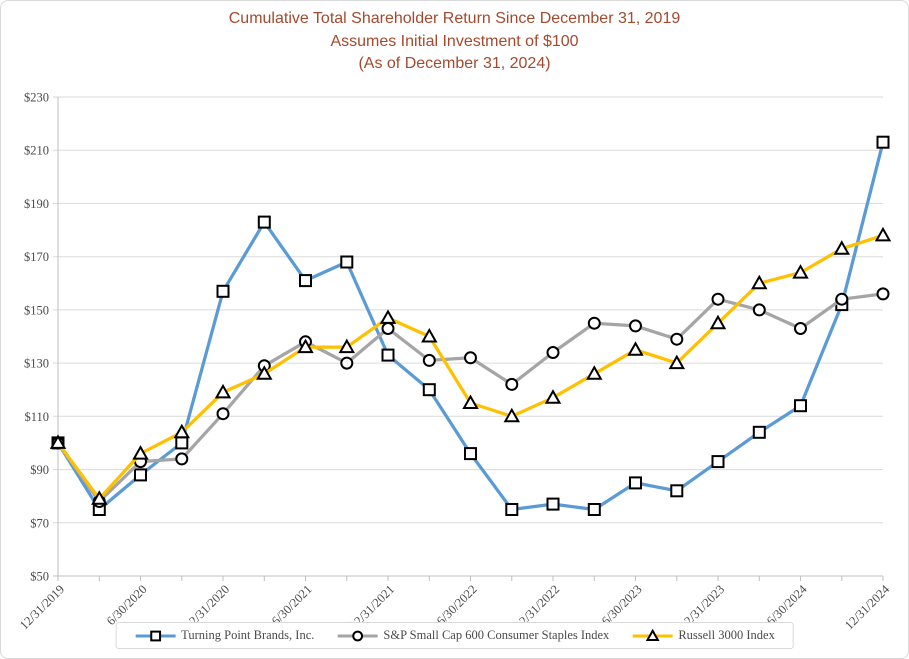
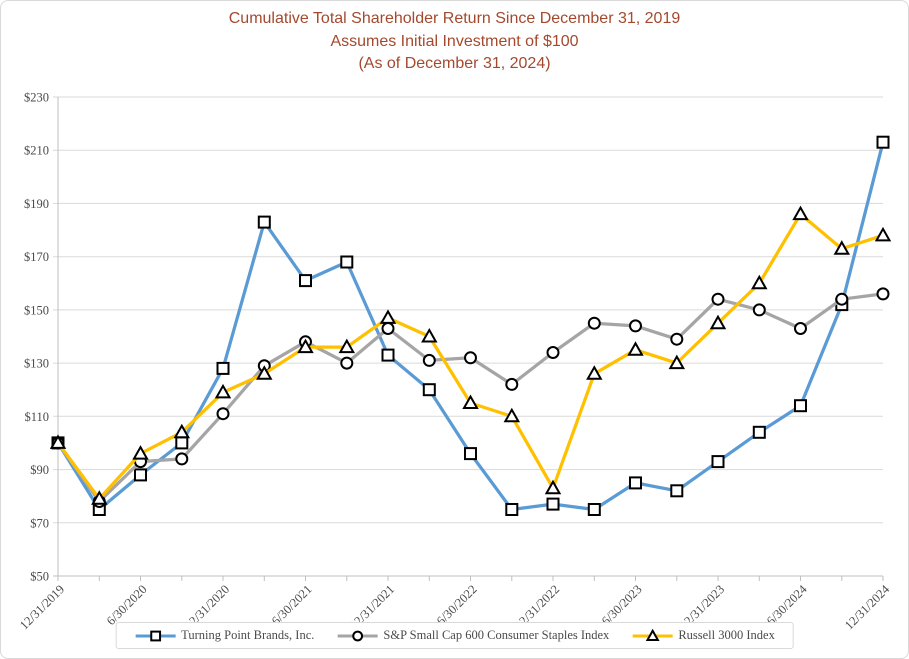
Turning Point Brands, Inc./12/31/2020: $157 -> $128
Russell 3000 Index/12/31/2022: $117 -> $83
Russell 3000 Index/6/30/2024: $164 -> $186
